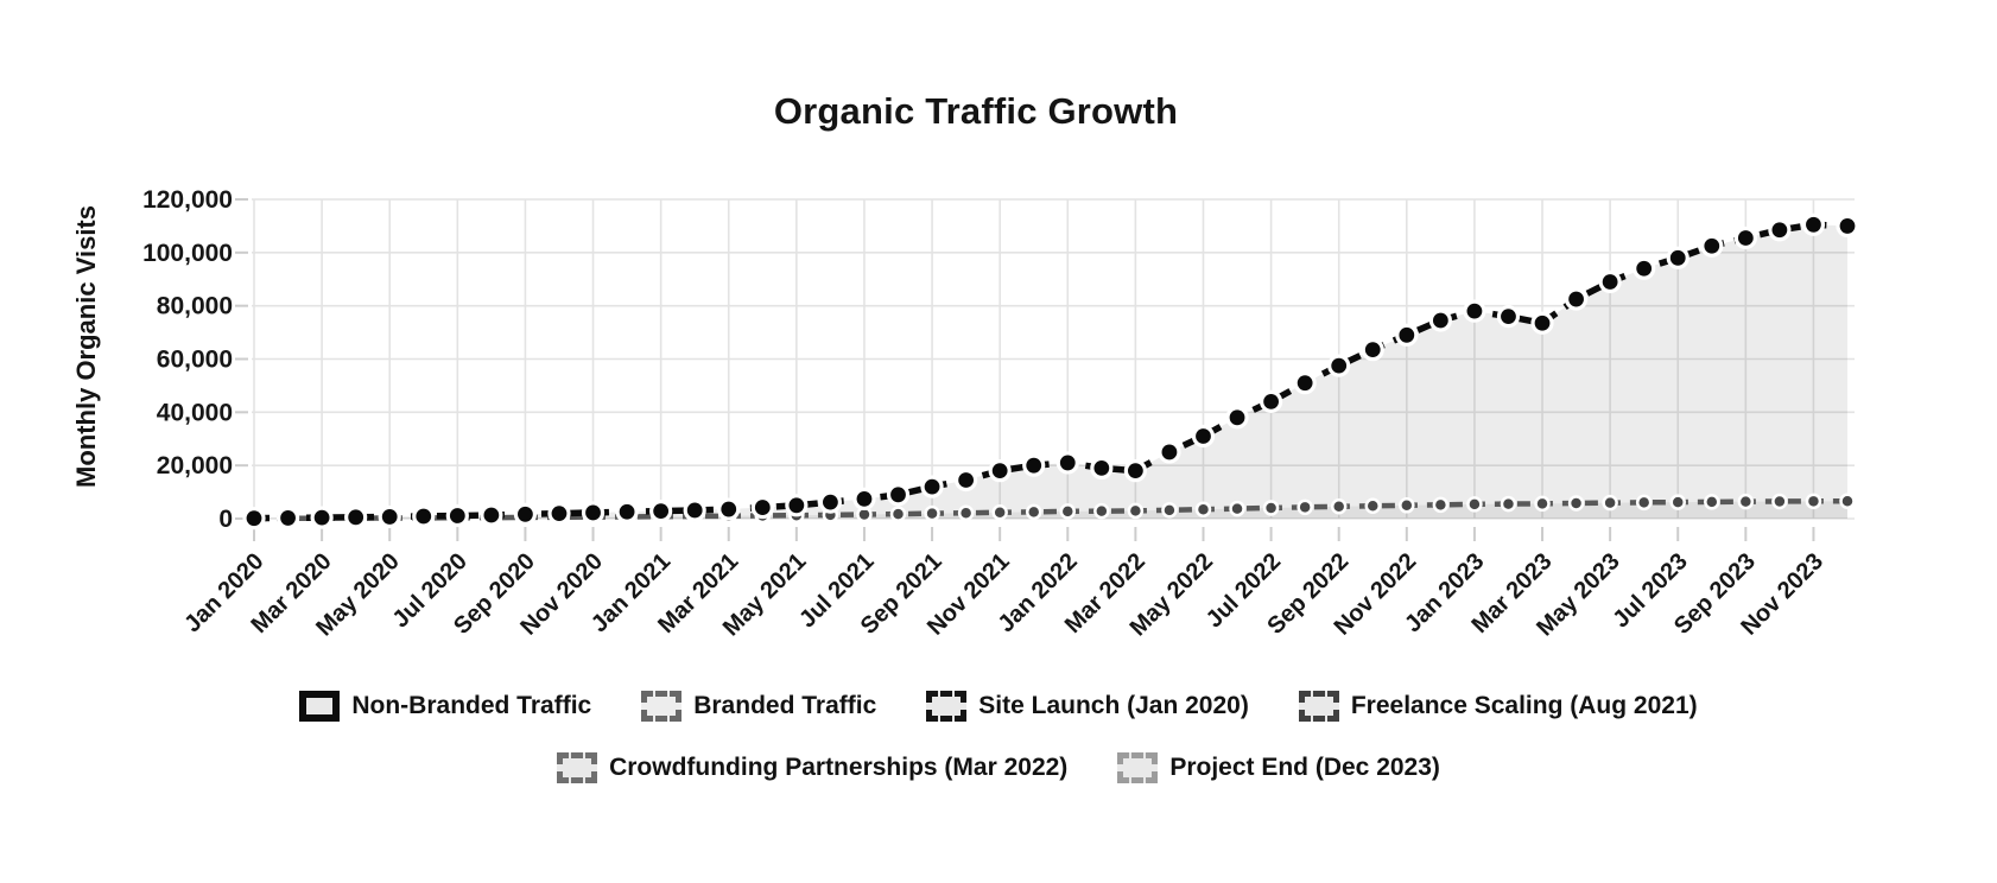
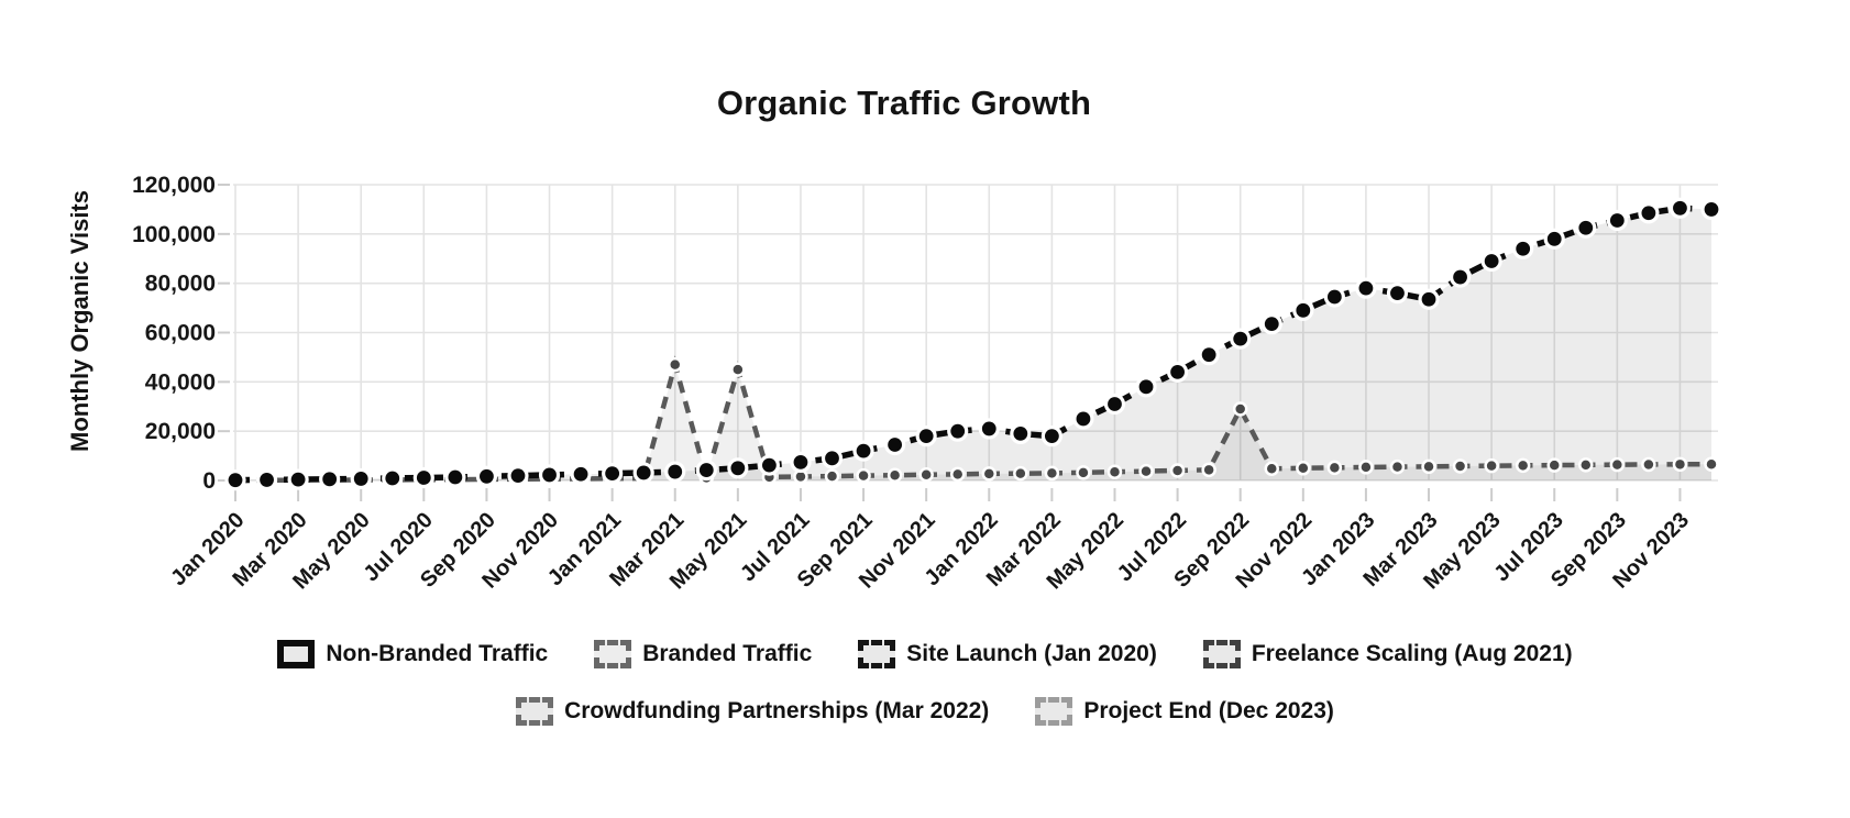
Branded Traffic/Mar 2021: 1000 -> 47000
Branded Traffic/May 2021: 1000 -> 45000
Branded Traffic/Sep 2022: 5000 -> 29000
